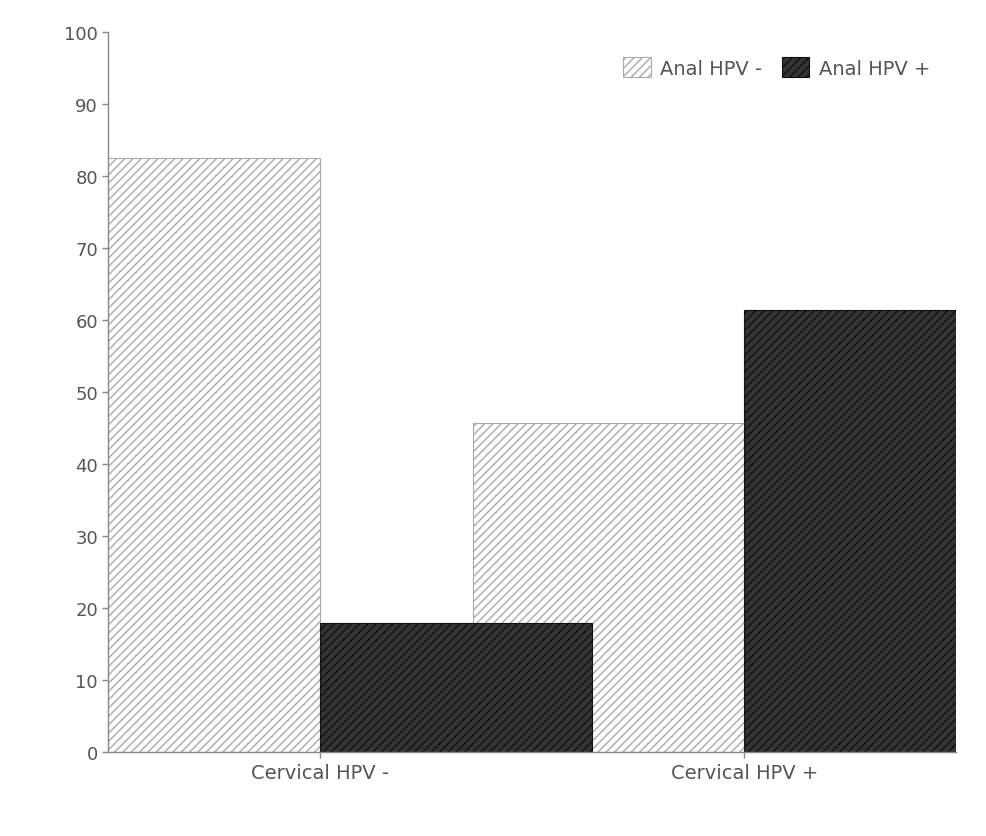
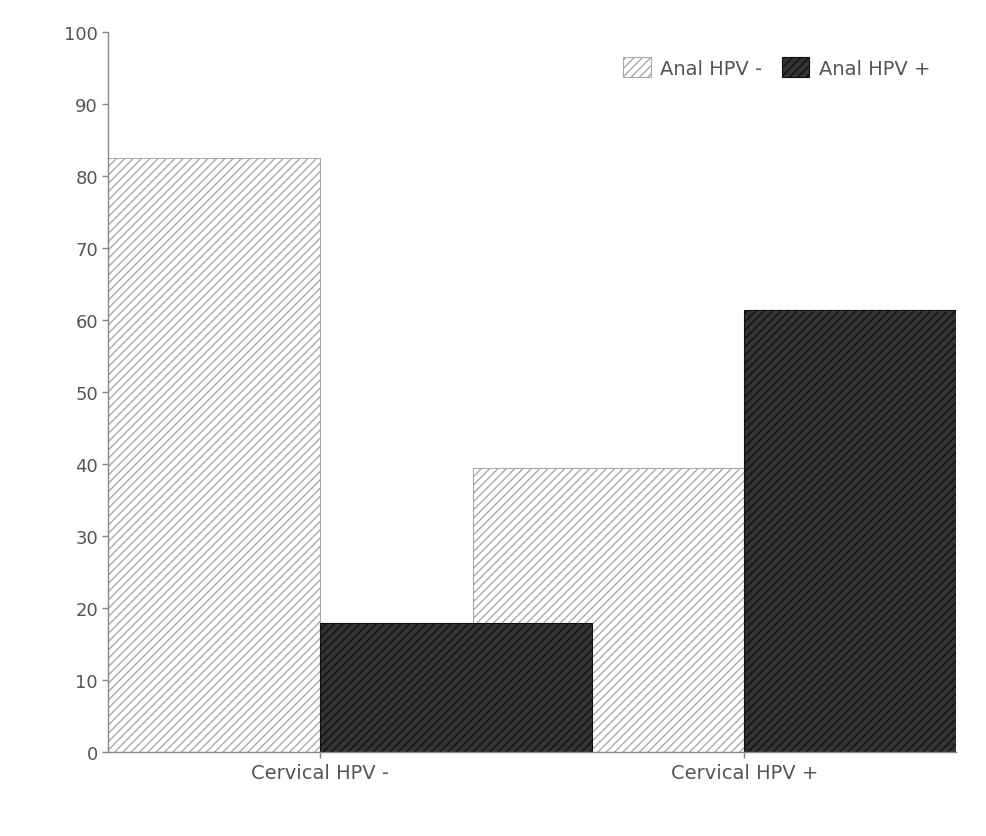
Anal HPV -/Cervical HPV +: 45.8 -> 39.5
